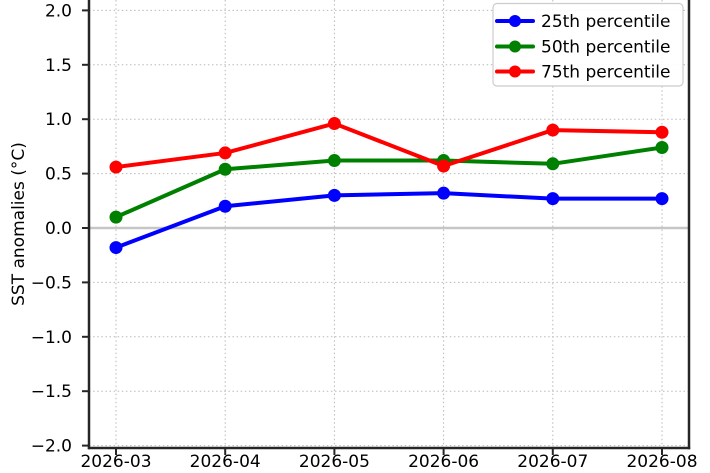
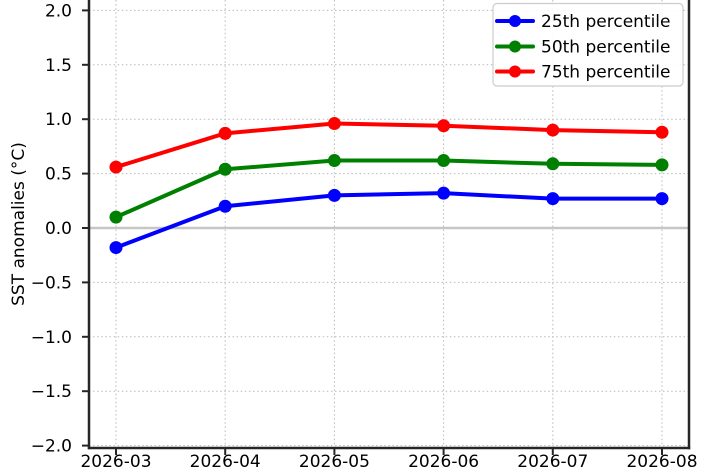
75th percentile/2026-04: 0.69 -> 0.87
75th percentile/2026-06: 0.57 -> 0.94
50th percentile/2026-08: 0.74 -> 0.58
